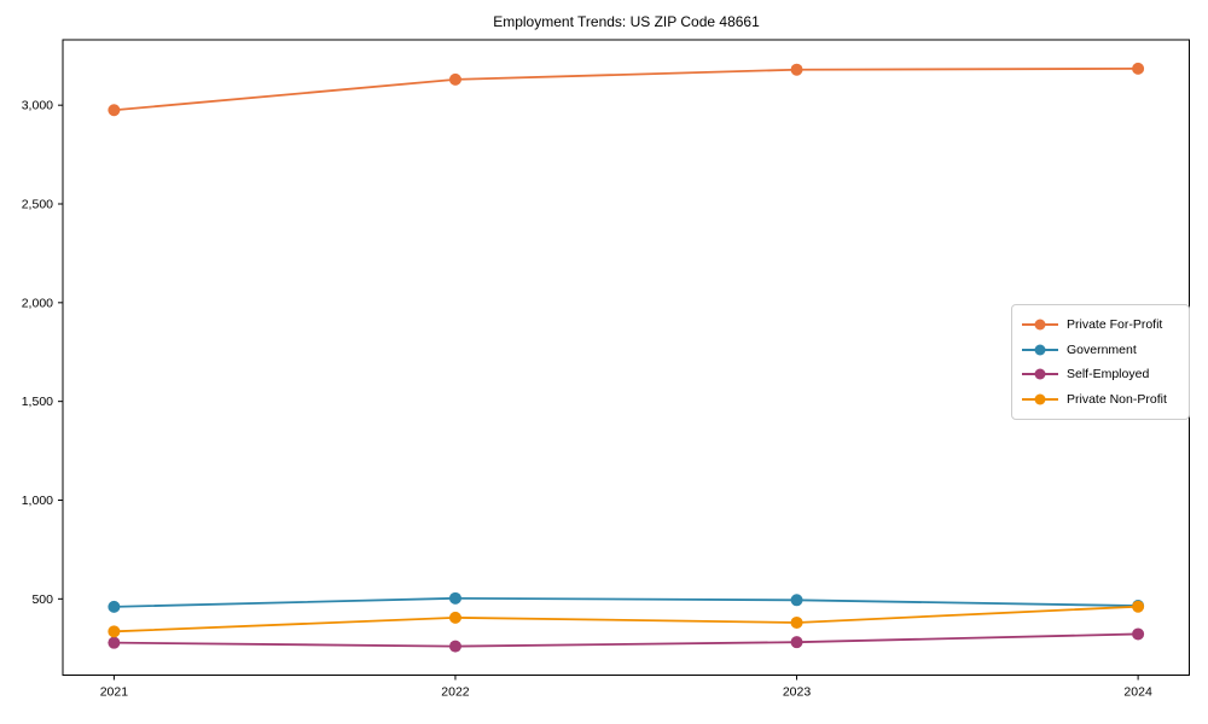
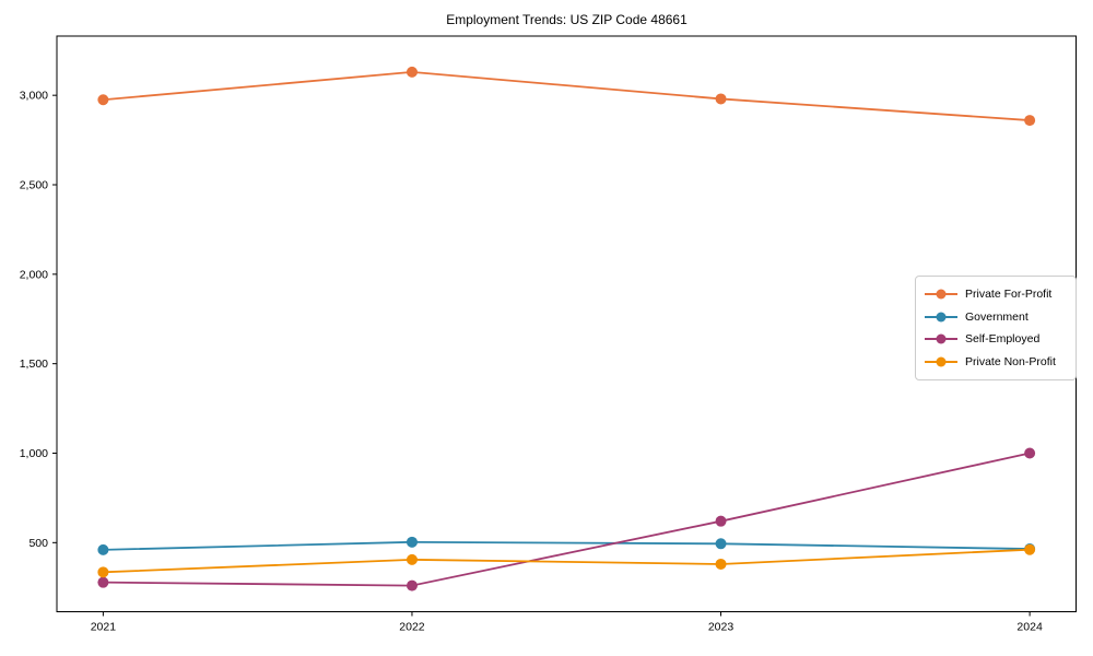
Private For-Profit/2023: 3180 -> 2980
Self-Employed/2023: 280 -> 620
Private For-Profit/2024: 3180 -> 2860
Self-Employed/2024: 320 -> 1000
